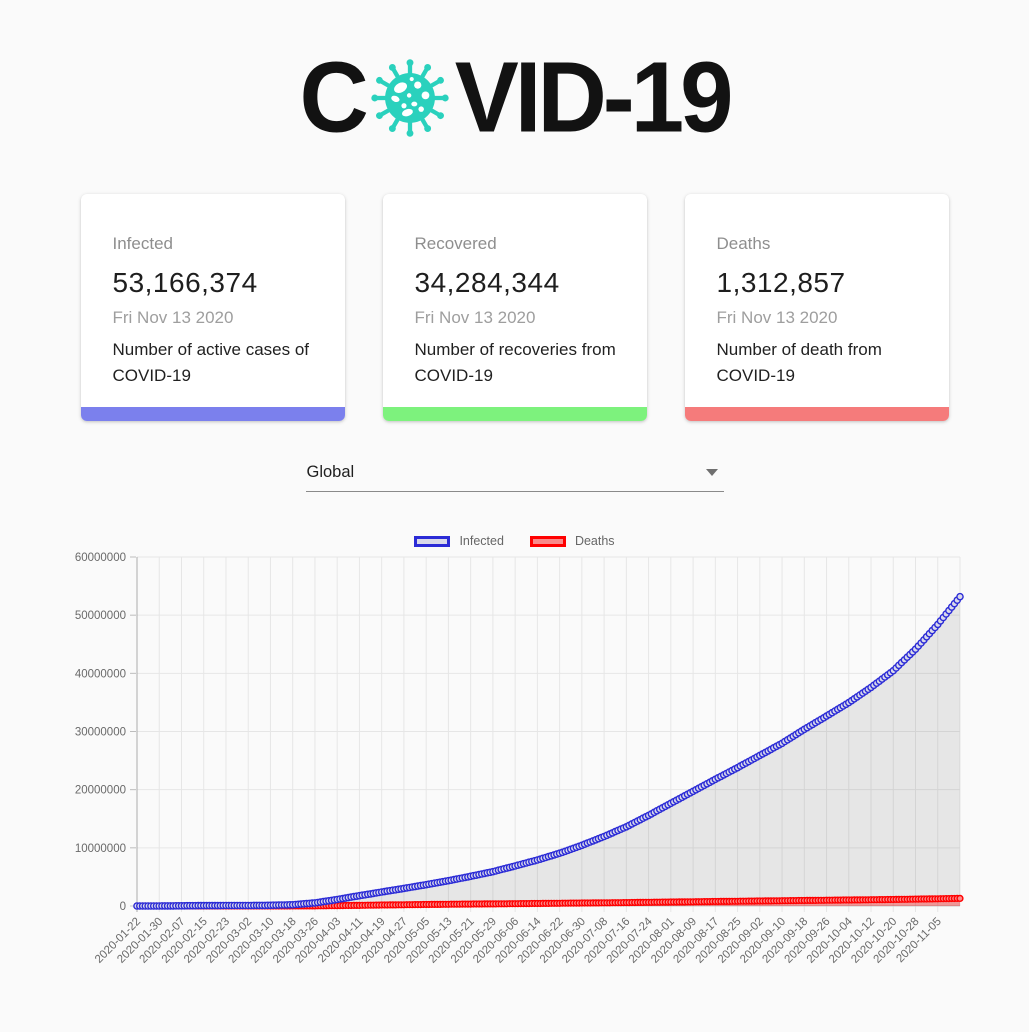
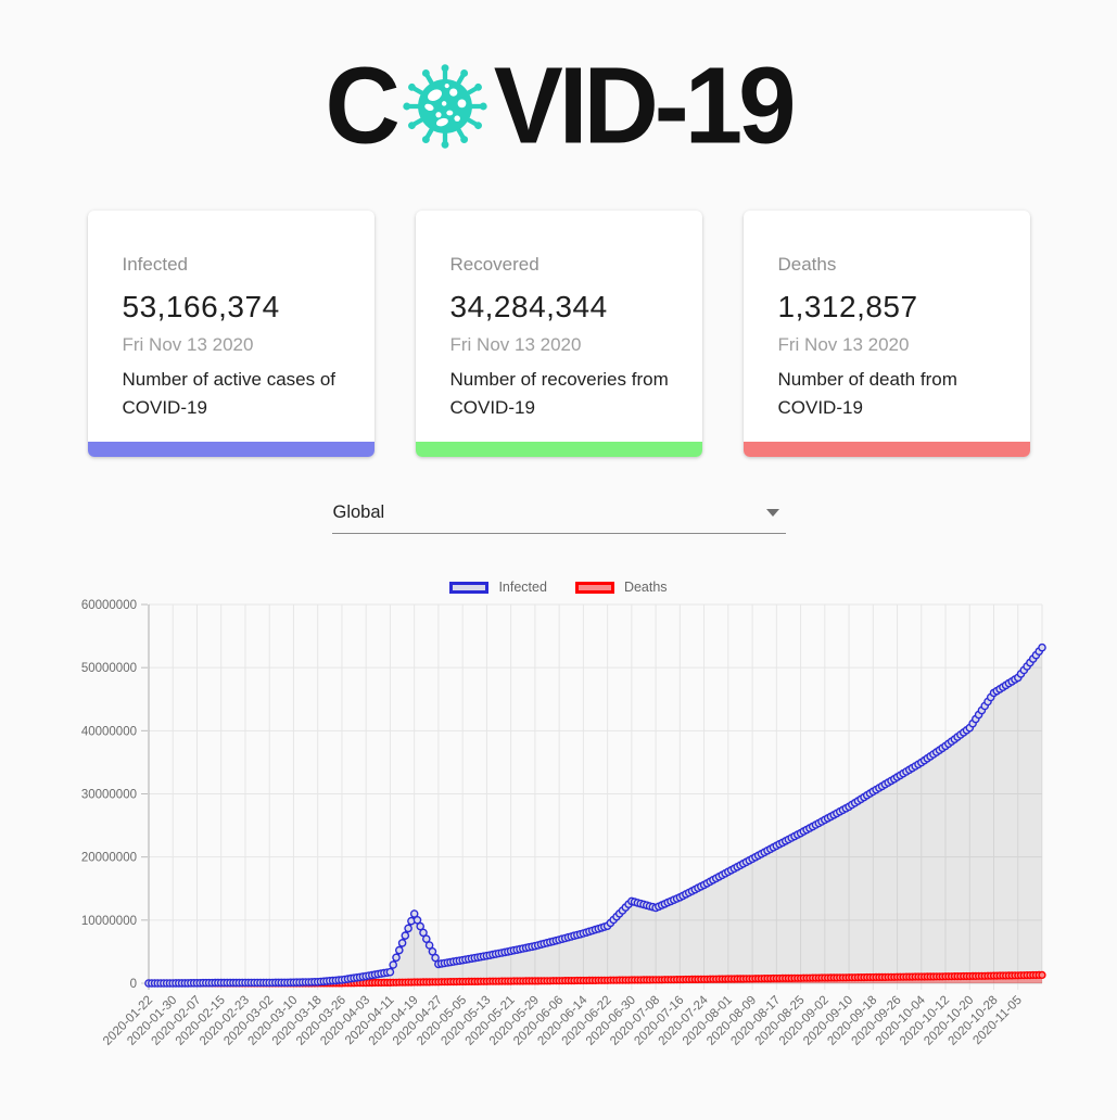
Infected/2020-04-19: 2000000 -> 11000000
Infected/2020-06-30: 10000000 -> 13000000
Infected/2020-10-28: 44000000 -> 46000000
